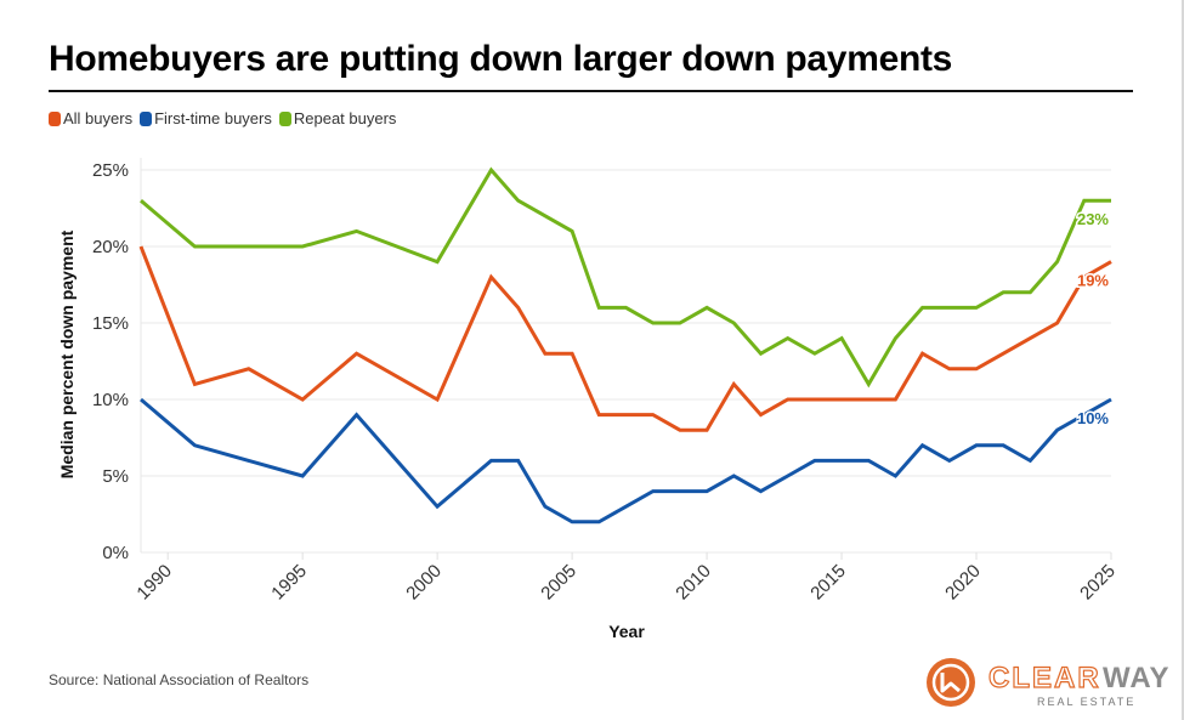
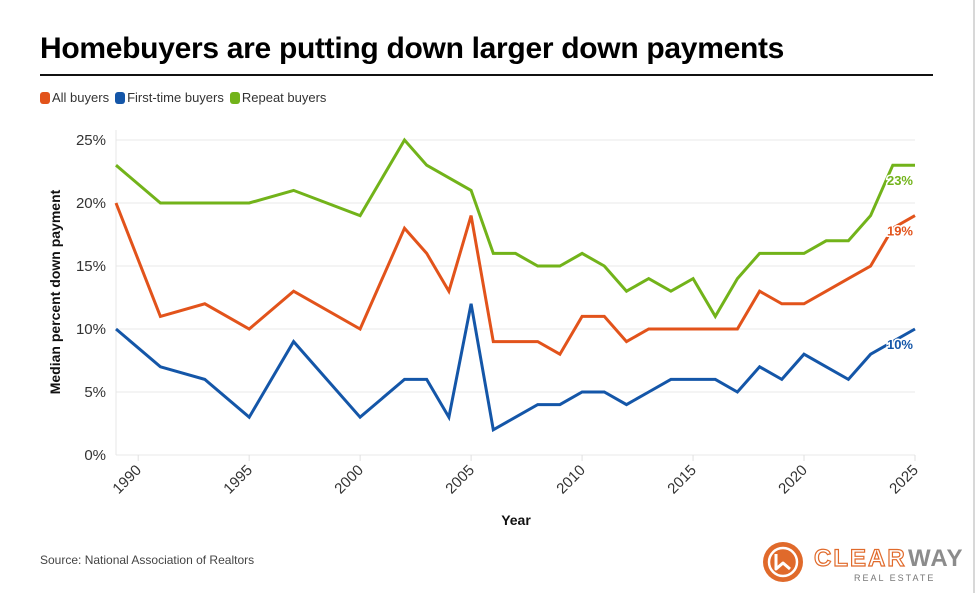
First-time buyers/1995: 5% -> 3%
All buyers/2005: 13% -> 19%
First-time buyers/2005: 2% -> 12%
All buyers/2010: 8% -> 11%
First-time buyers/2010: 4% -> 5%
First-time buyers/2020: 7% -> 8%
